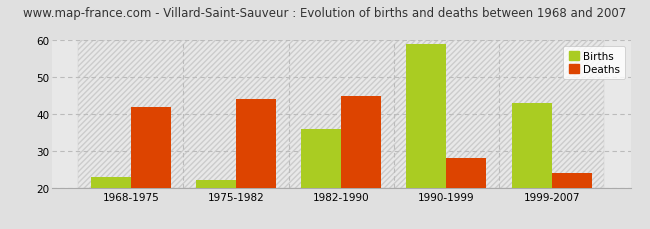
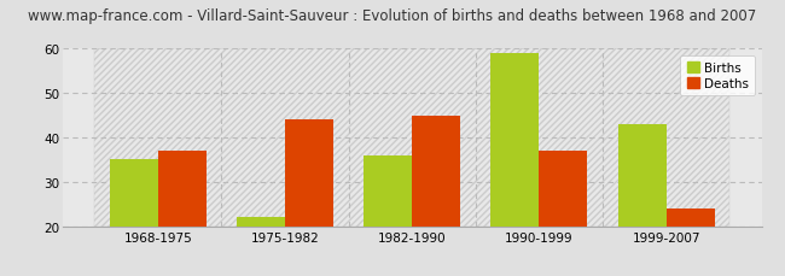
Births/1968-1975: 23 -> 35
Deaths/1968-1975: 42 -> 37
Deaths/1990-1999: 28 -> 37
